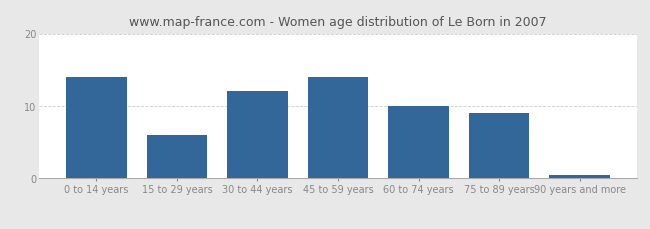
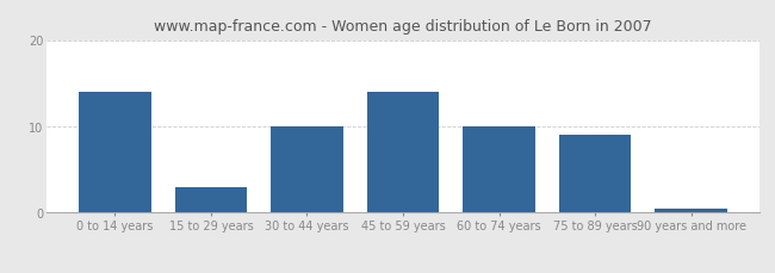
15 to 29 years: 6.0 -> 3.0
30 to 44 years: 12.0 -> 10.0
